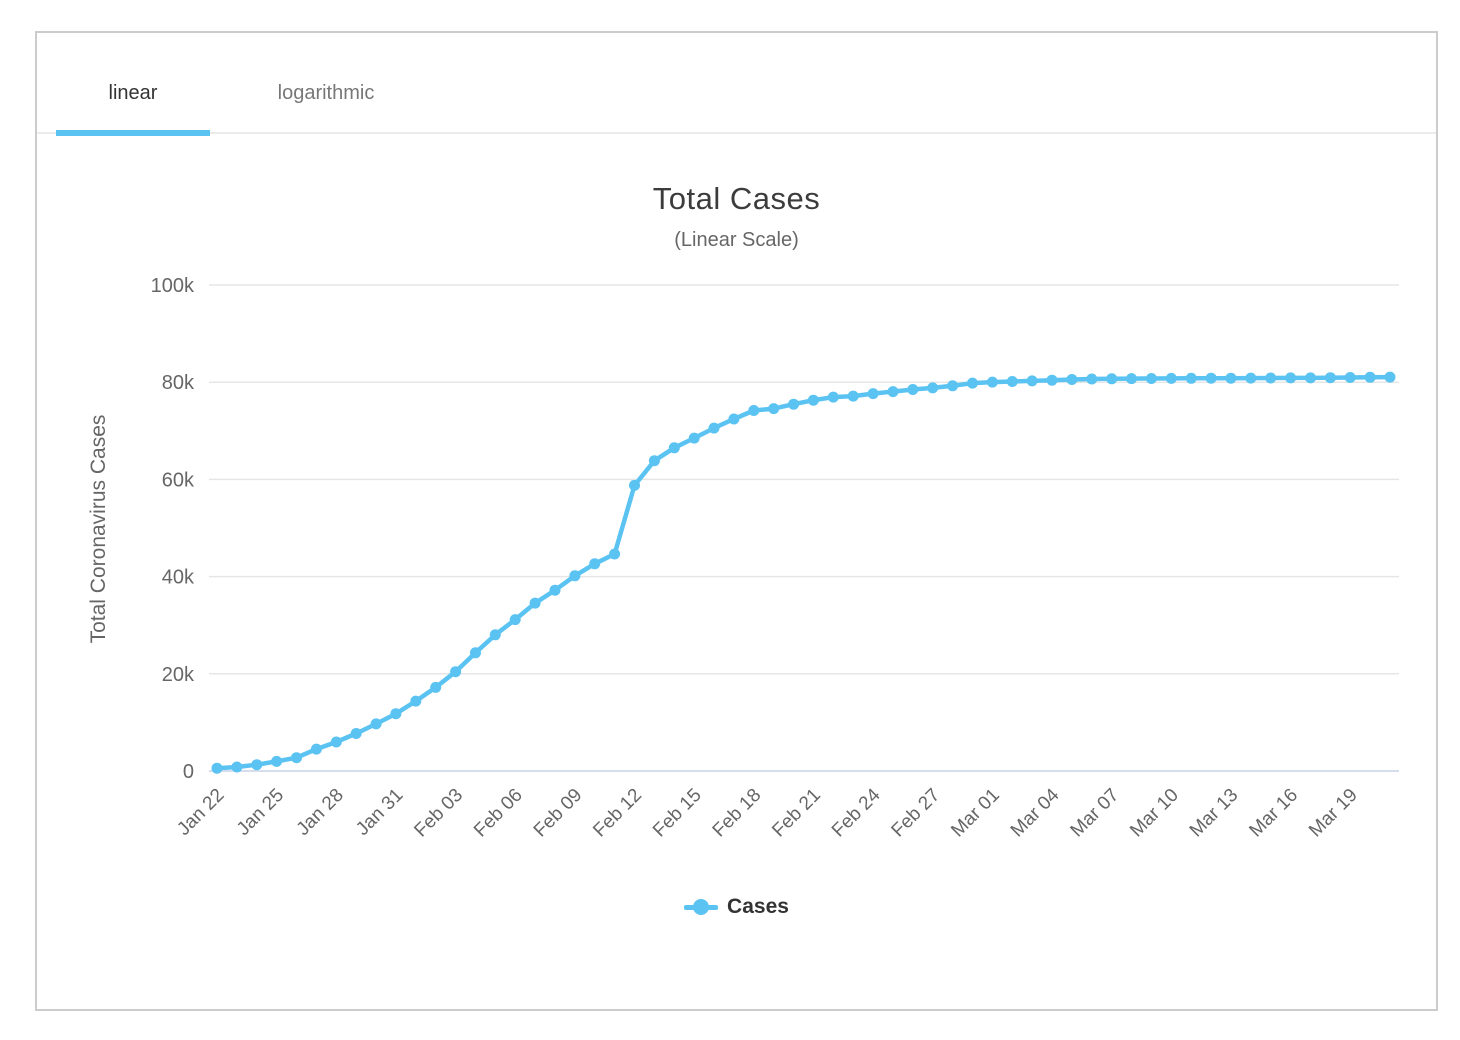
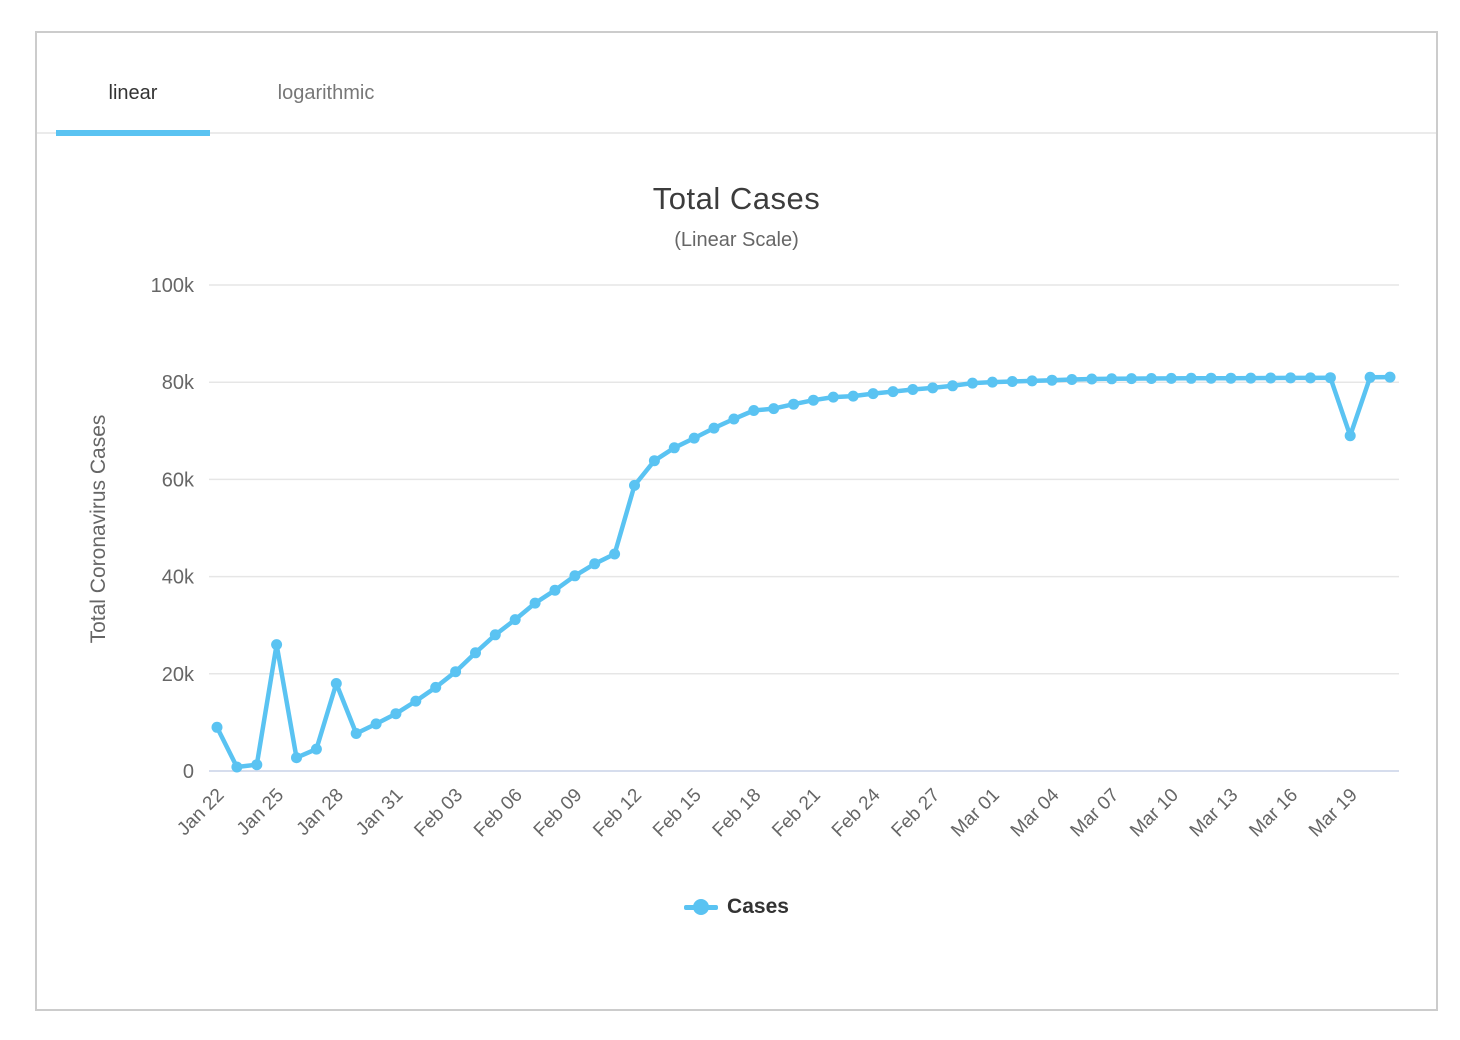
Jan 22: 1k -> 9k
Jan 25: 2k -> 26k
Jan 28: 6k -> 18k
Mar 19: 81k -> 69k
